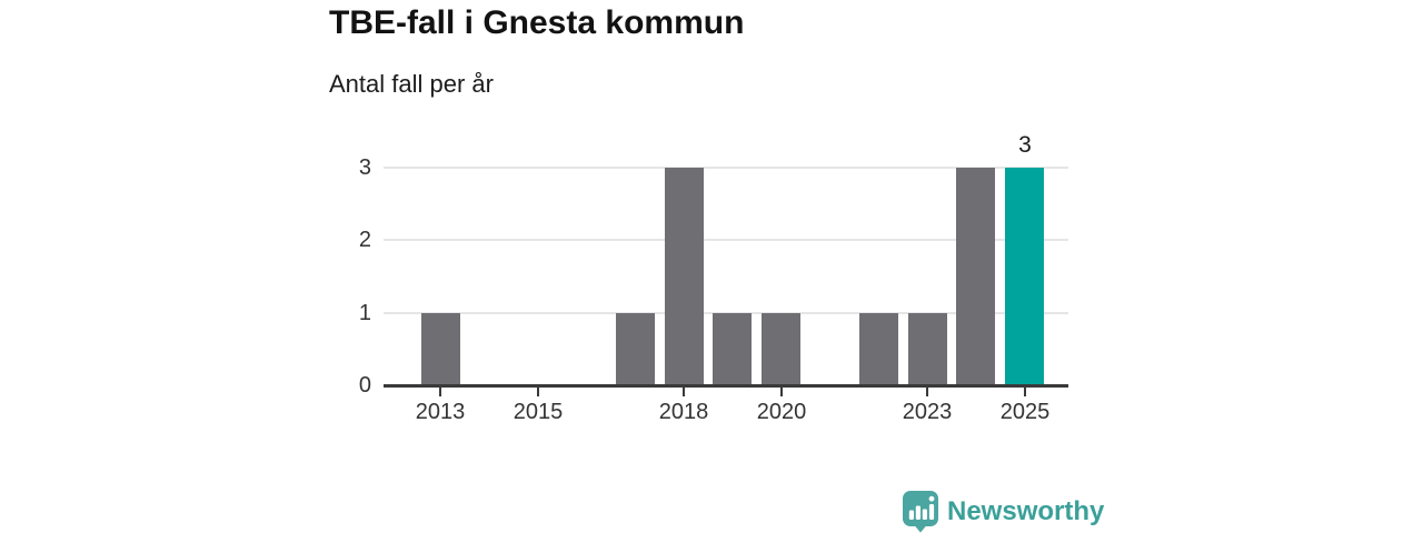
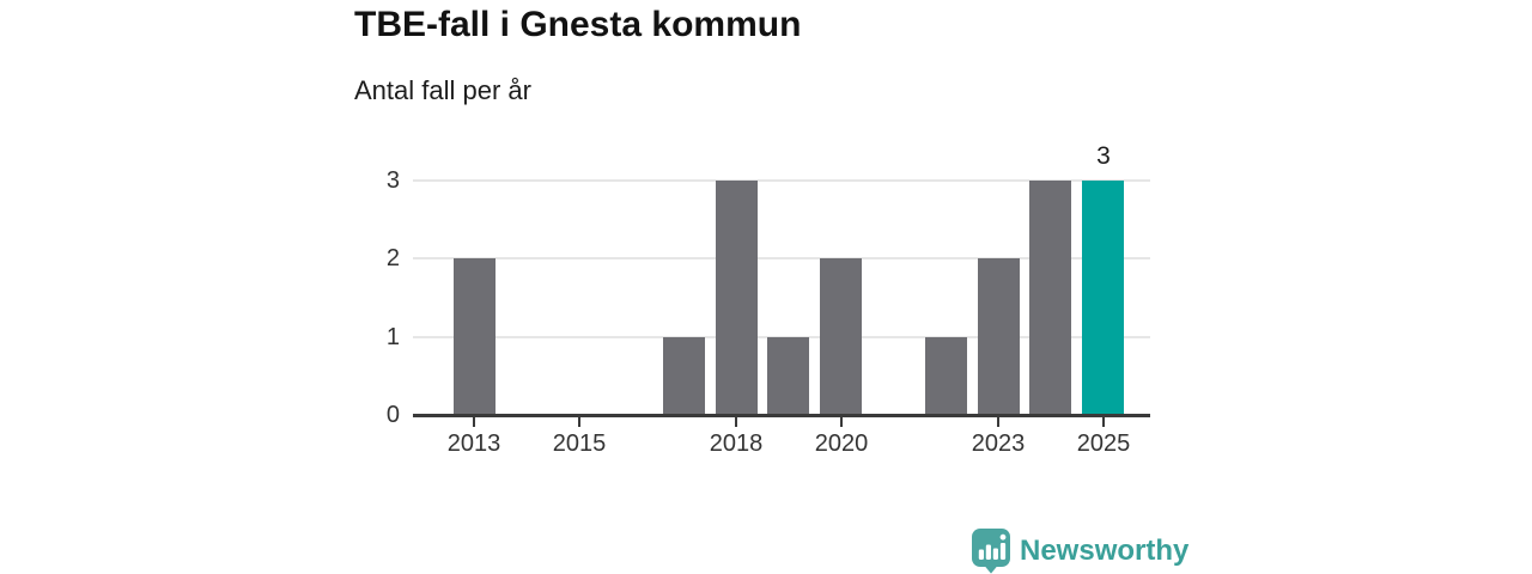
2013: 1 -> 2
2020: 1 -> 2
2023: 1 -> 2
